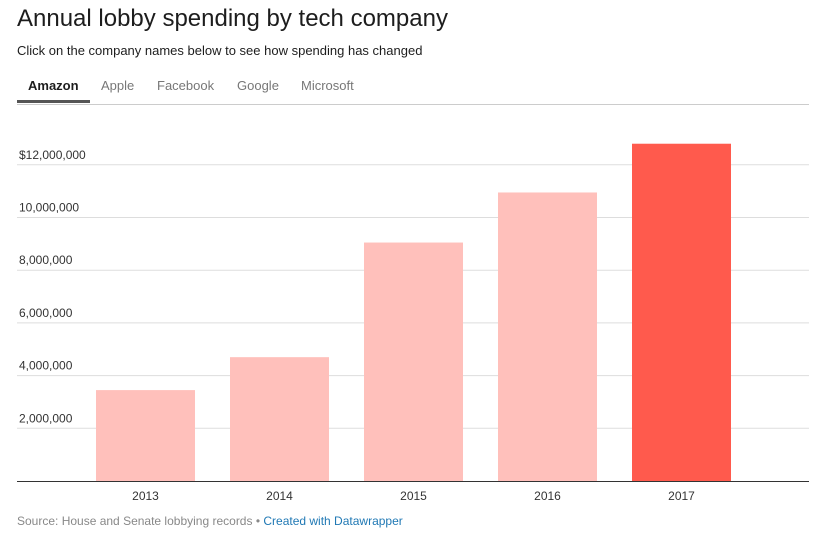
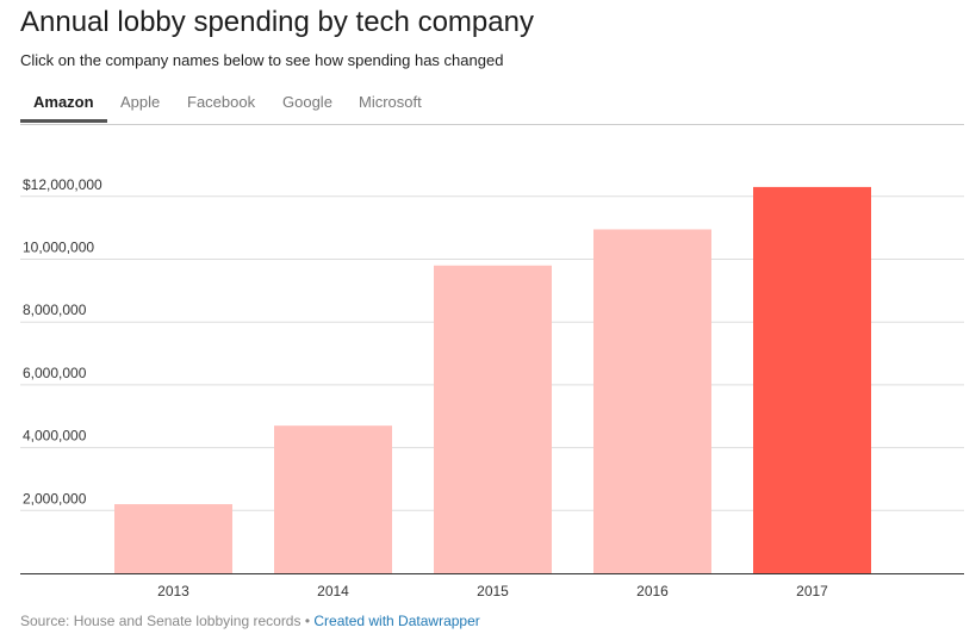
2013: $3400000 -> $2200000
2015: $9000000 -> $9800000
2017: $12800000 -> $12300000
